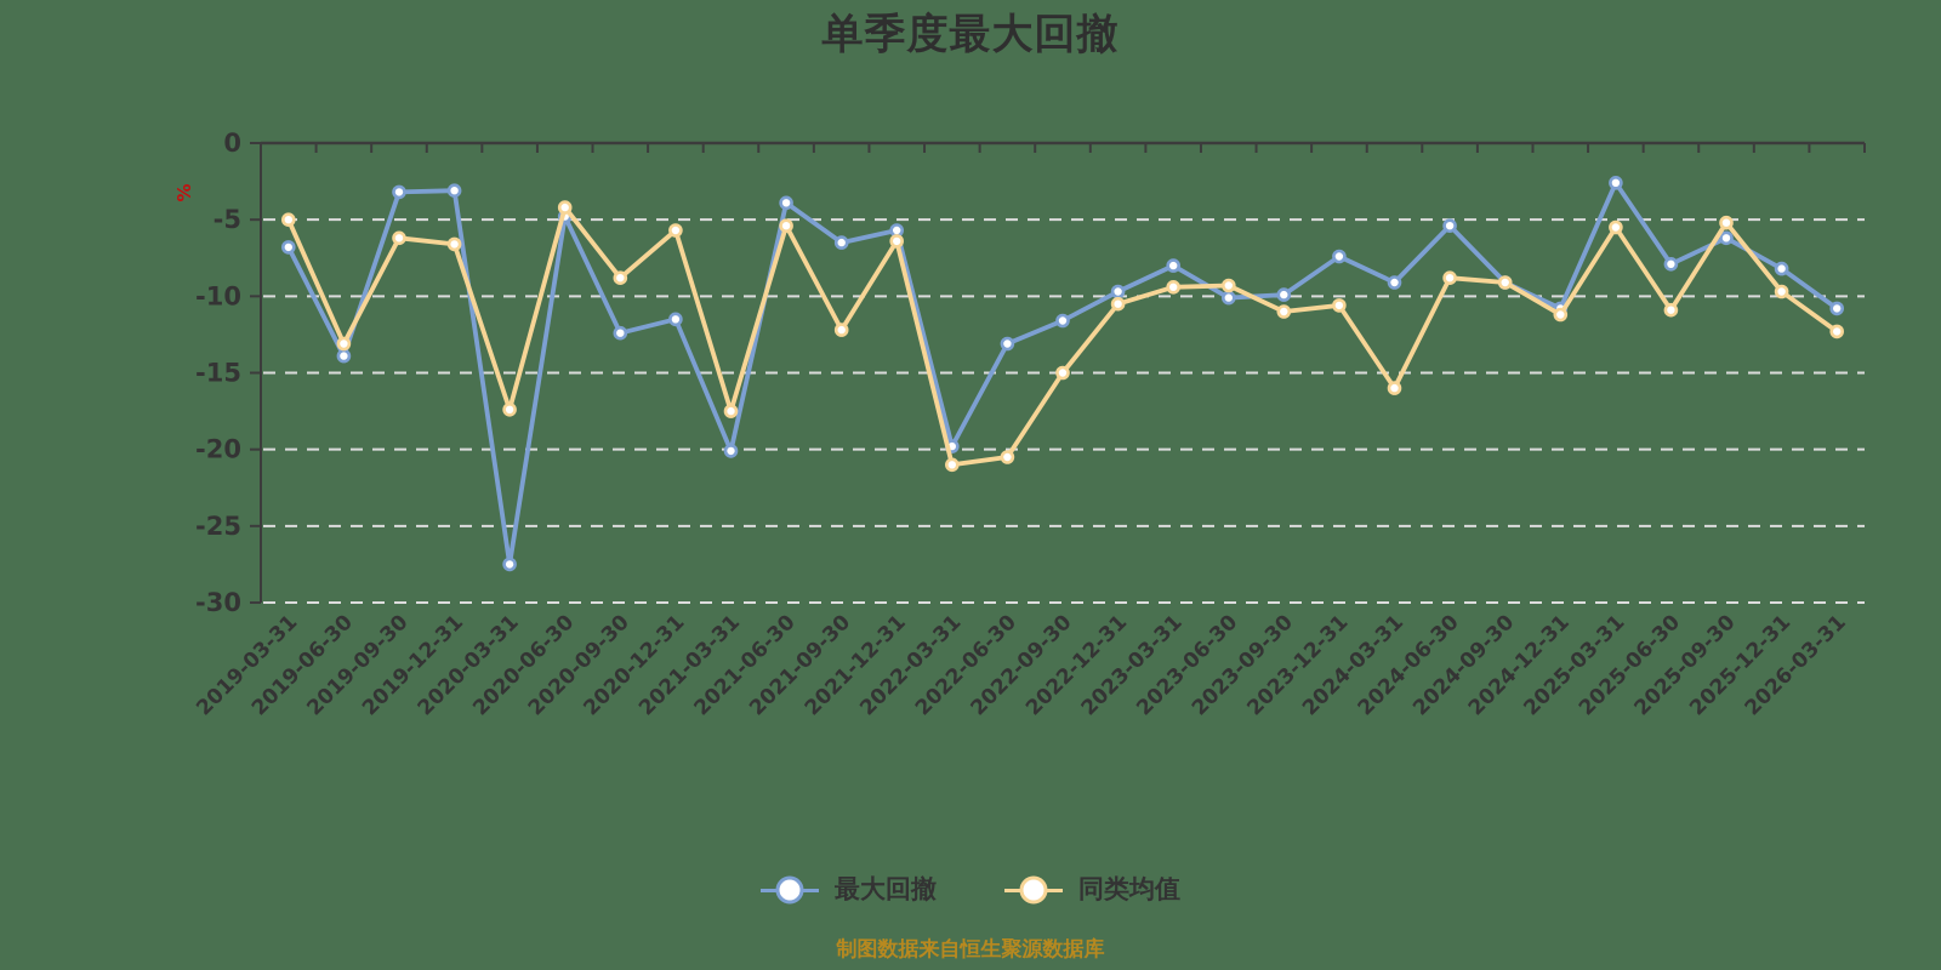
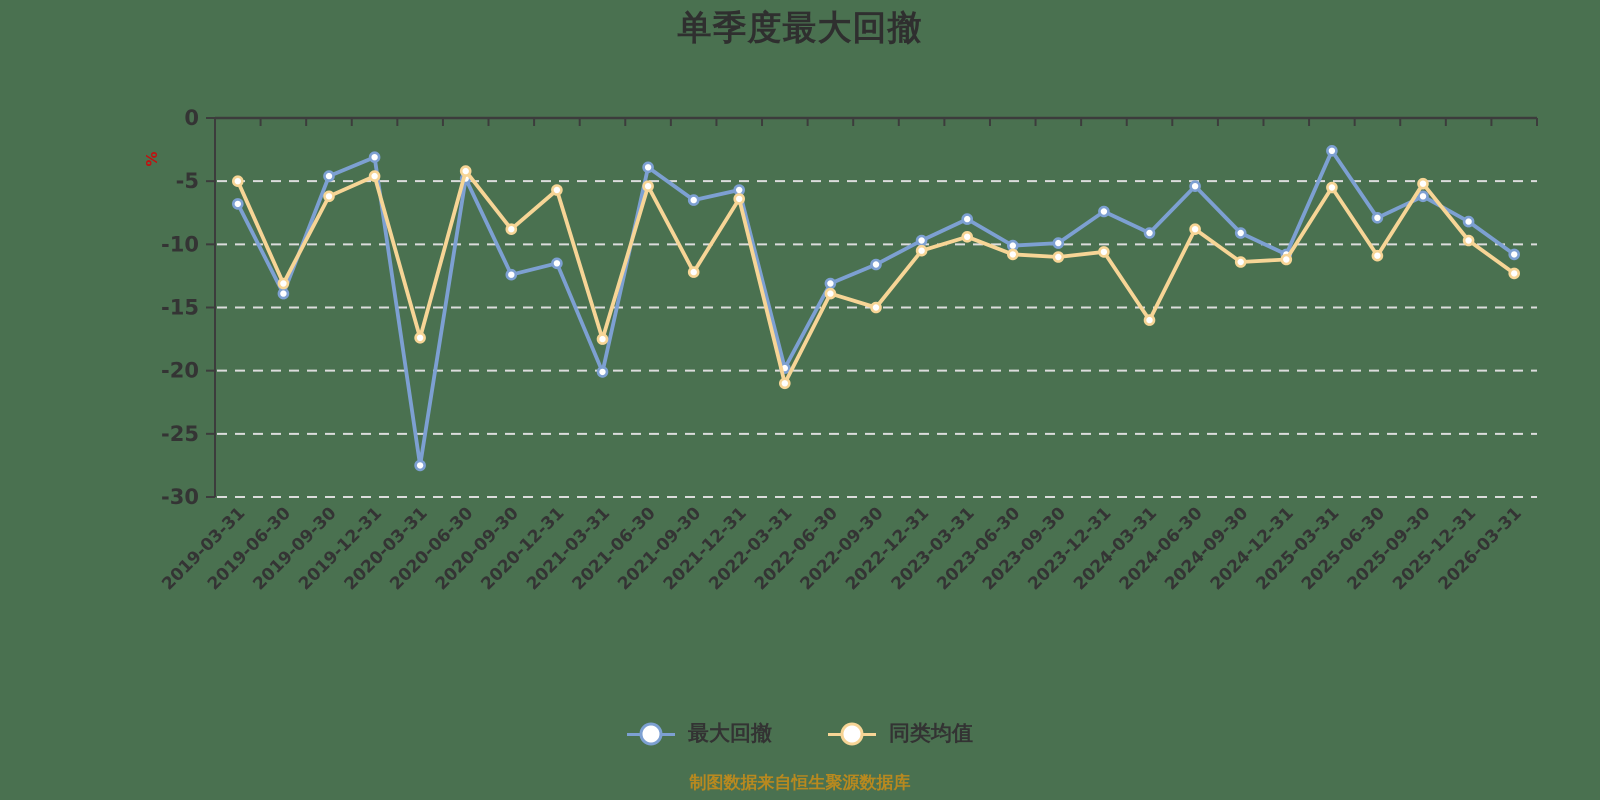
最大回撤/2019-09-30: -3.2 -> -4.6
同类均值/2019-12-31: -6.6 -> -4.6
同类均值/2022-06-30: -20.5 -> -13.9
同类均值/2023-06-30: -9.3 -> -10.8
同类均值/2024-09-30: -9.1 -> -11.4
